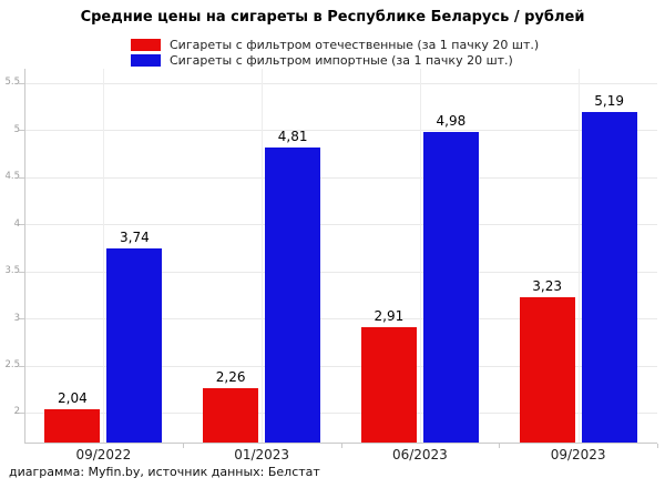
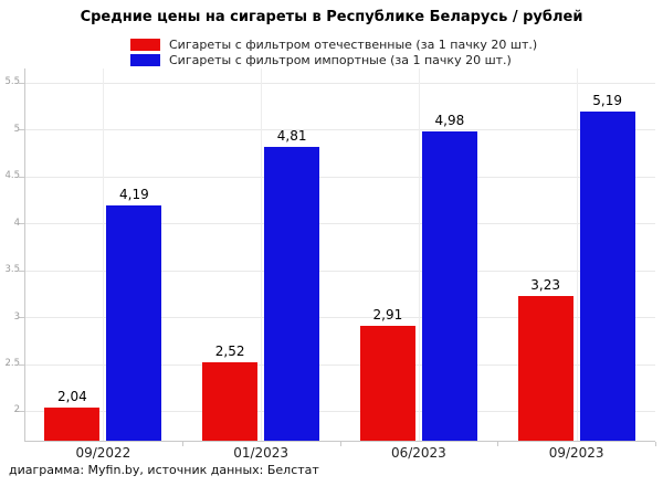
Сигареты с фильтром импортные (за 1 пачку 20 шт.)/09/2022: 3,74 -> 4,19
Сигареты с фильтром отечественные (за 1 пачку 20 шт.)/01/2023: 2,26 -> 2,52
